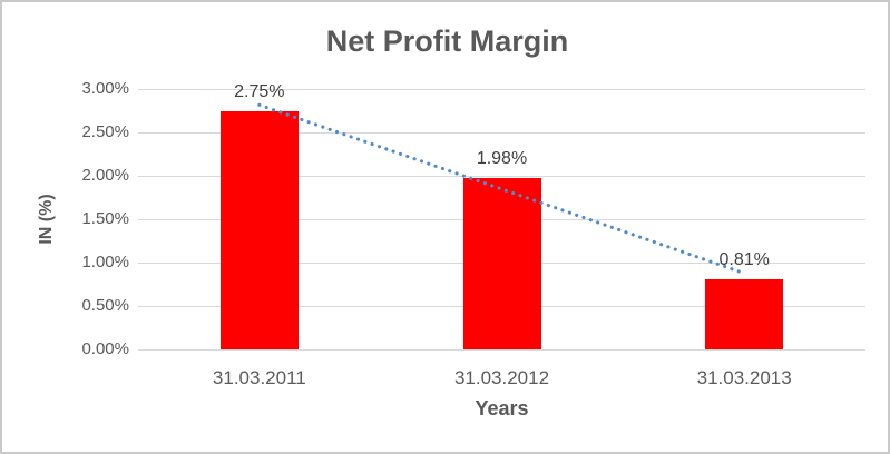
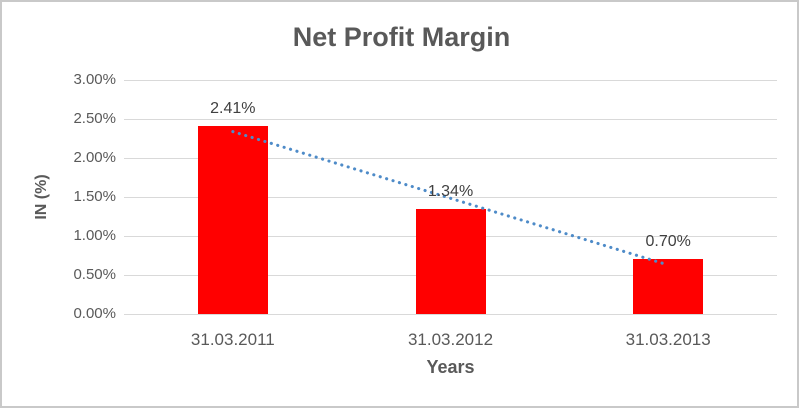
31.03.2011: 2.75% -> 2.41%
31.03.2012: 1.98% -> 1.34%
31.03.2013: 0.81% -> 0.70%
